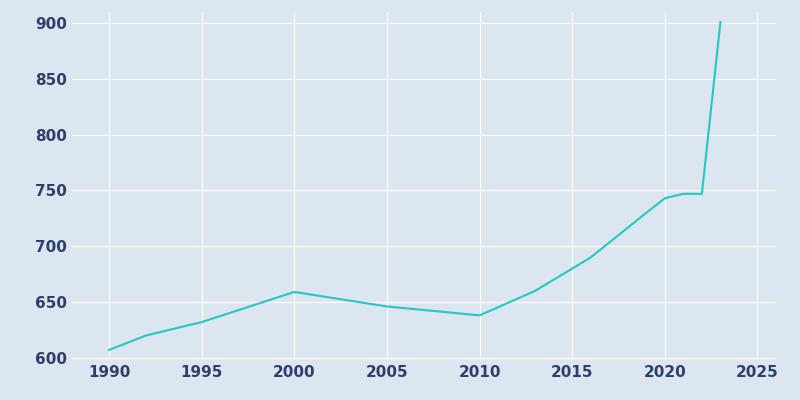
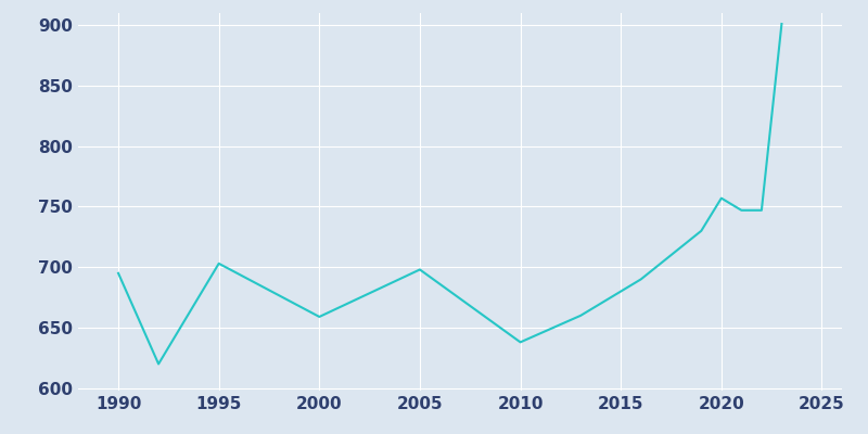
1990: 607 -> 695
1995: 632 -> 703
2005: 646 -> 698
2020: 743 -> 757
